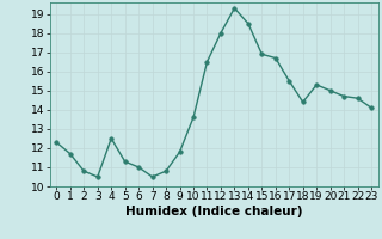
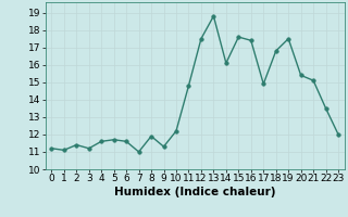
0: 12.3 -> 11.2
1: 11.7 -> 11.1
2: 10.8 -> 11.4
3: 10.5 -> 11.2
4: 12.5 -> 11.6
5: 11.3 -> 11.7
6: 11.0 -> 11.6
7: 10.5 -> 11.0
8: 10.8 -> 11.9
9: 11.8 -> 11.3
10: 13.6 -> 12.2
11: 16.5 -> 14.8
12: 18.0 -> 17.5
13: 19.3 -> 18.8
14: 18.5 -> 16.1
15: 16.9 -> 17.6
16: 16.7 -> 17.4
17: 15.5 -> 14.9
18: 14.4 -> 16.8
19: 15.3 -> 17.5
20: 15.0 -> 15.4
21: 14.7 -> 15.1
22: 14.6 -> 13.5
23: 14.1 -> 12.0
